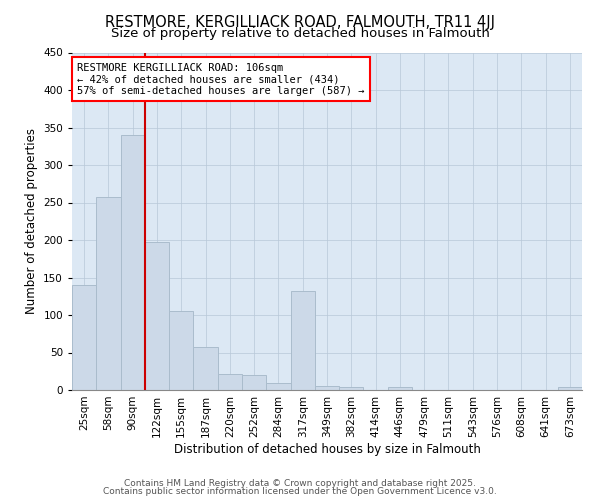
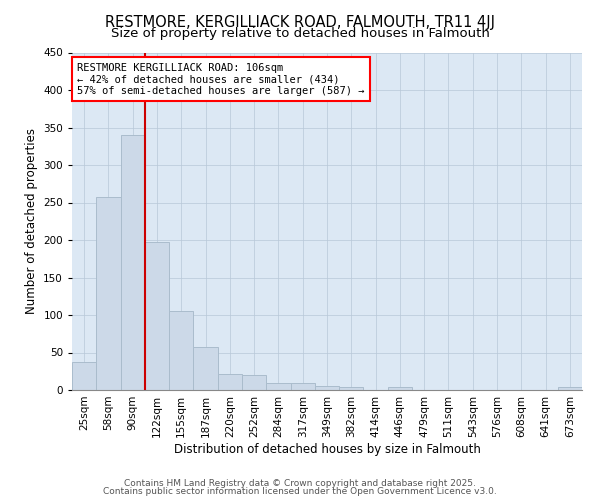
25sqm: 140 -> 37
317sqm: 132 -> 9
